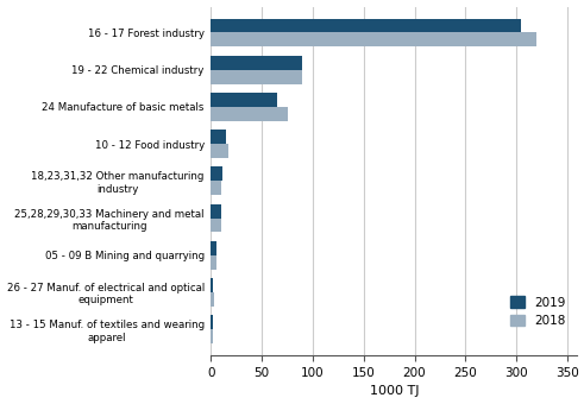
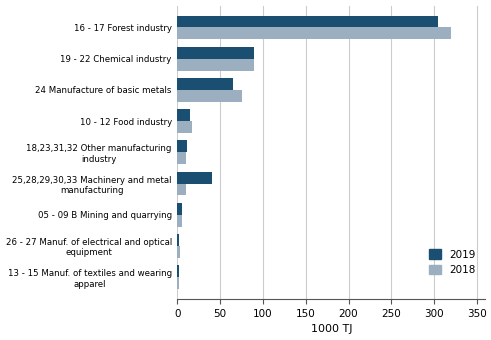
2019/25,28,29,30,33 Machinery and metal manufacturing: 10 -> 40
